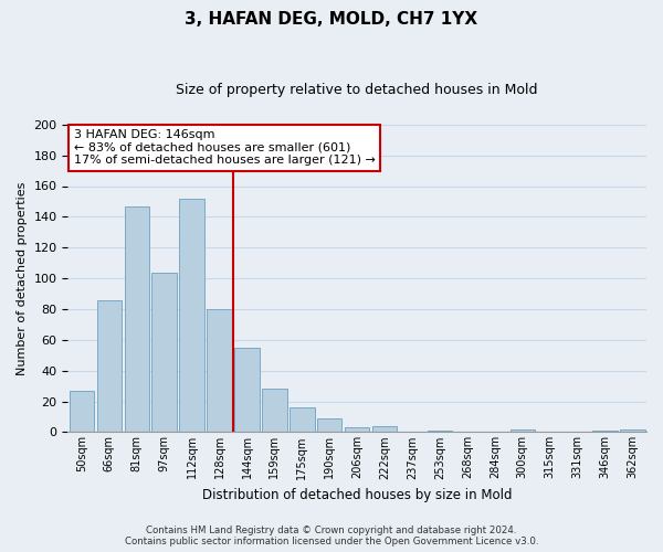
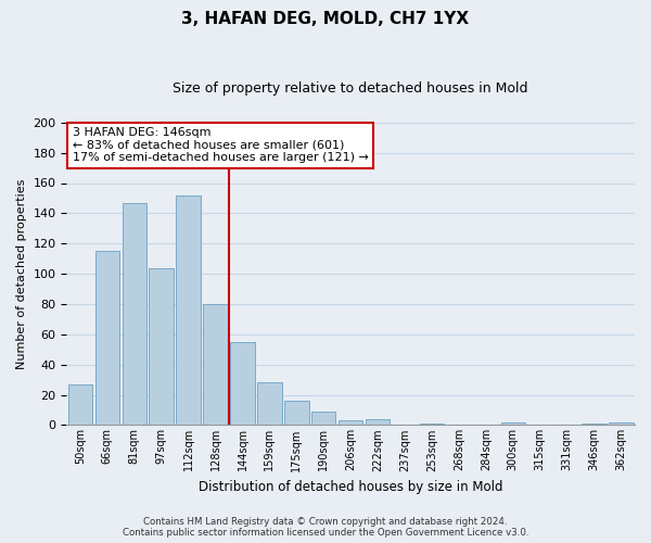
66sqm: 86 -> 115
